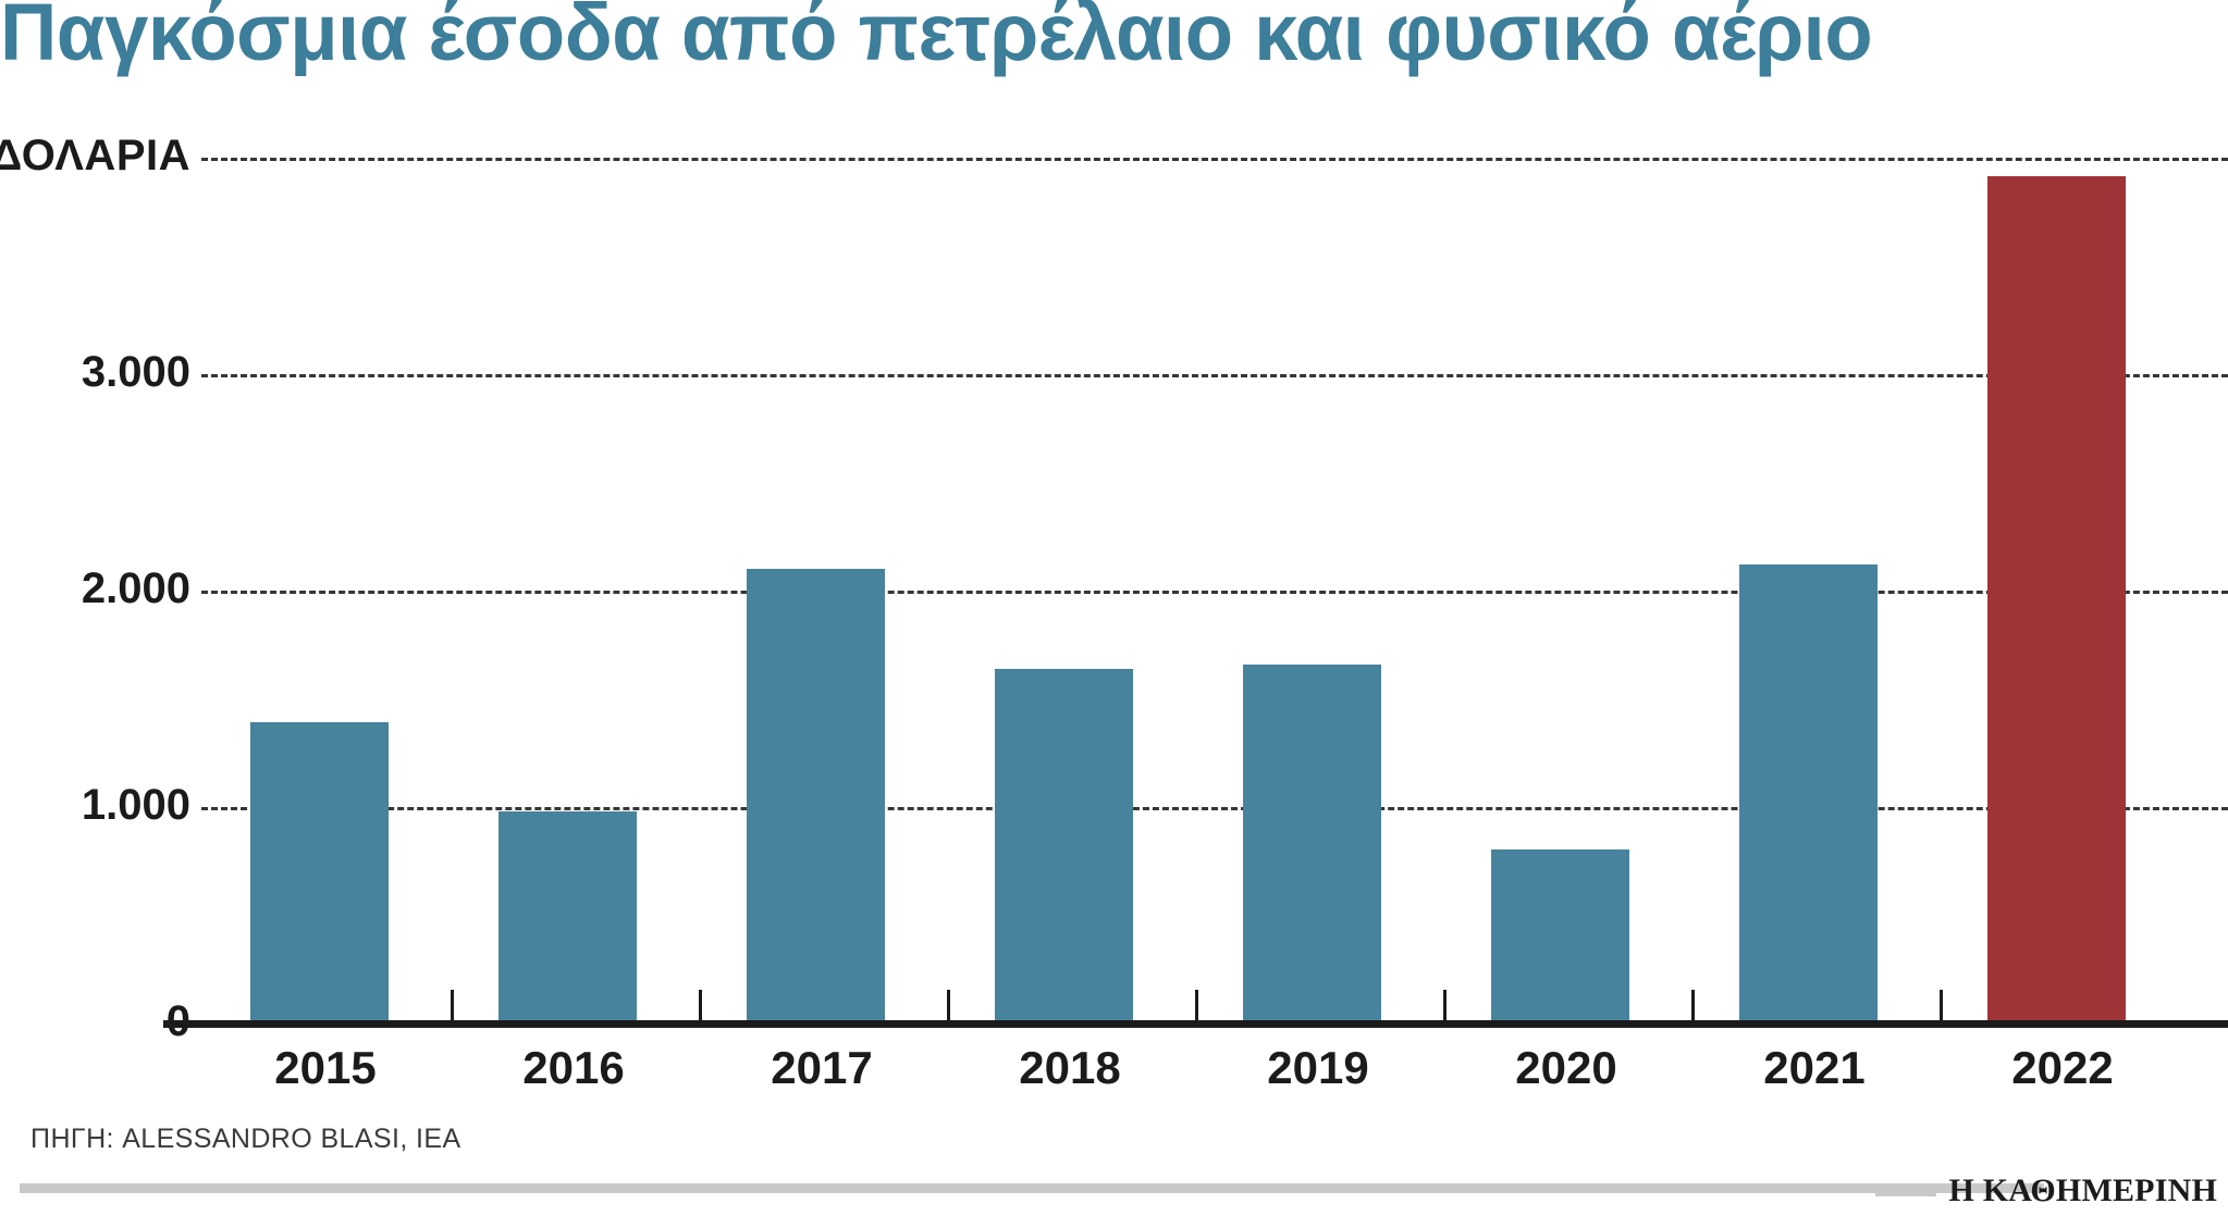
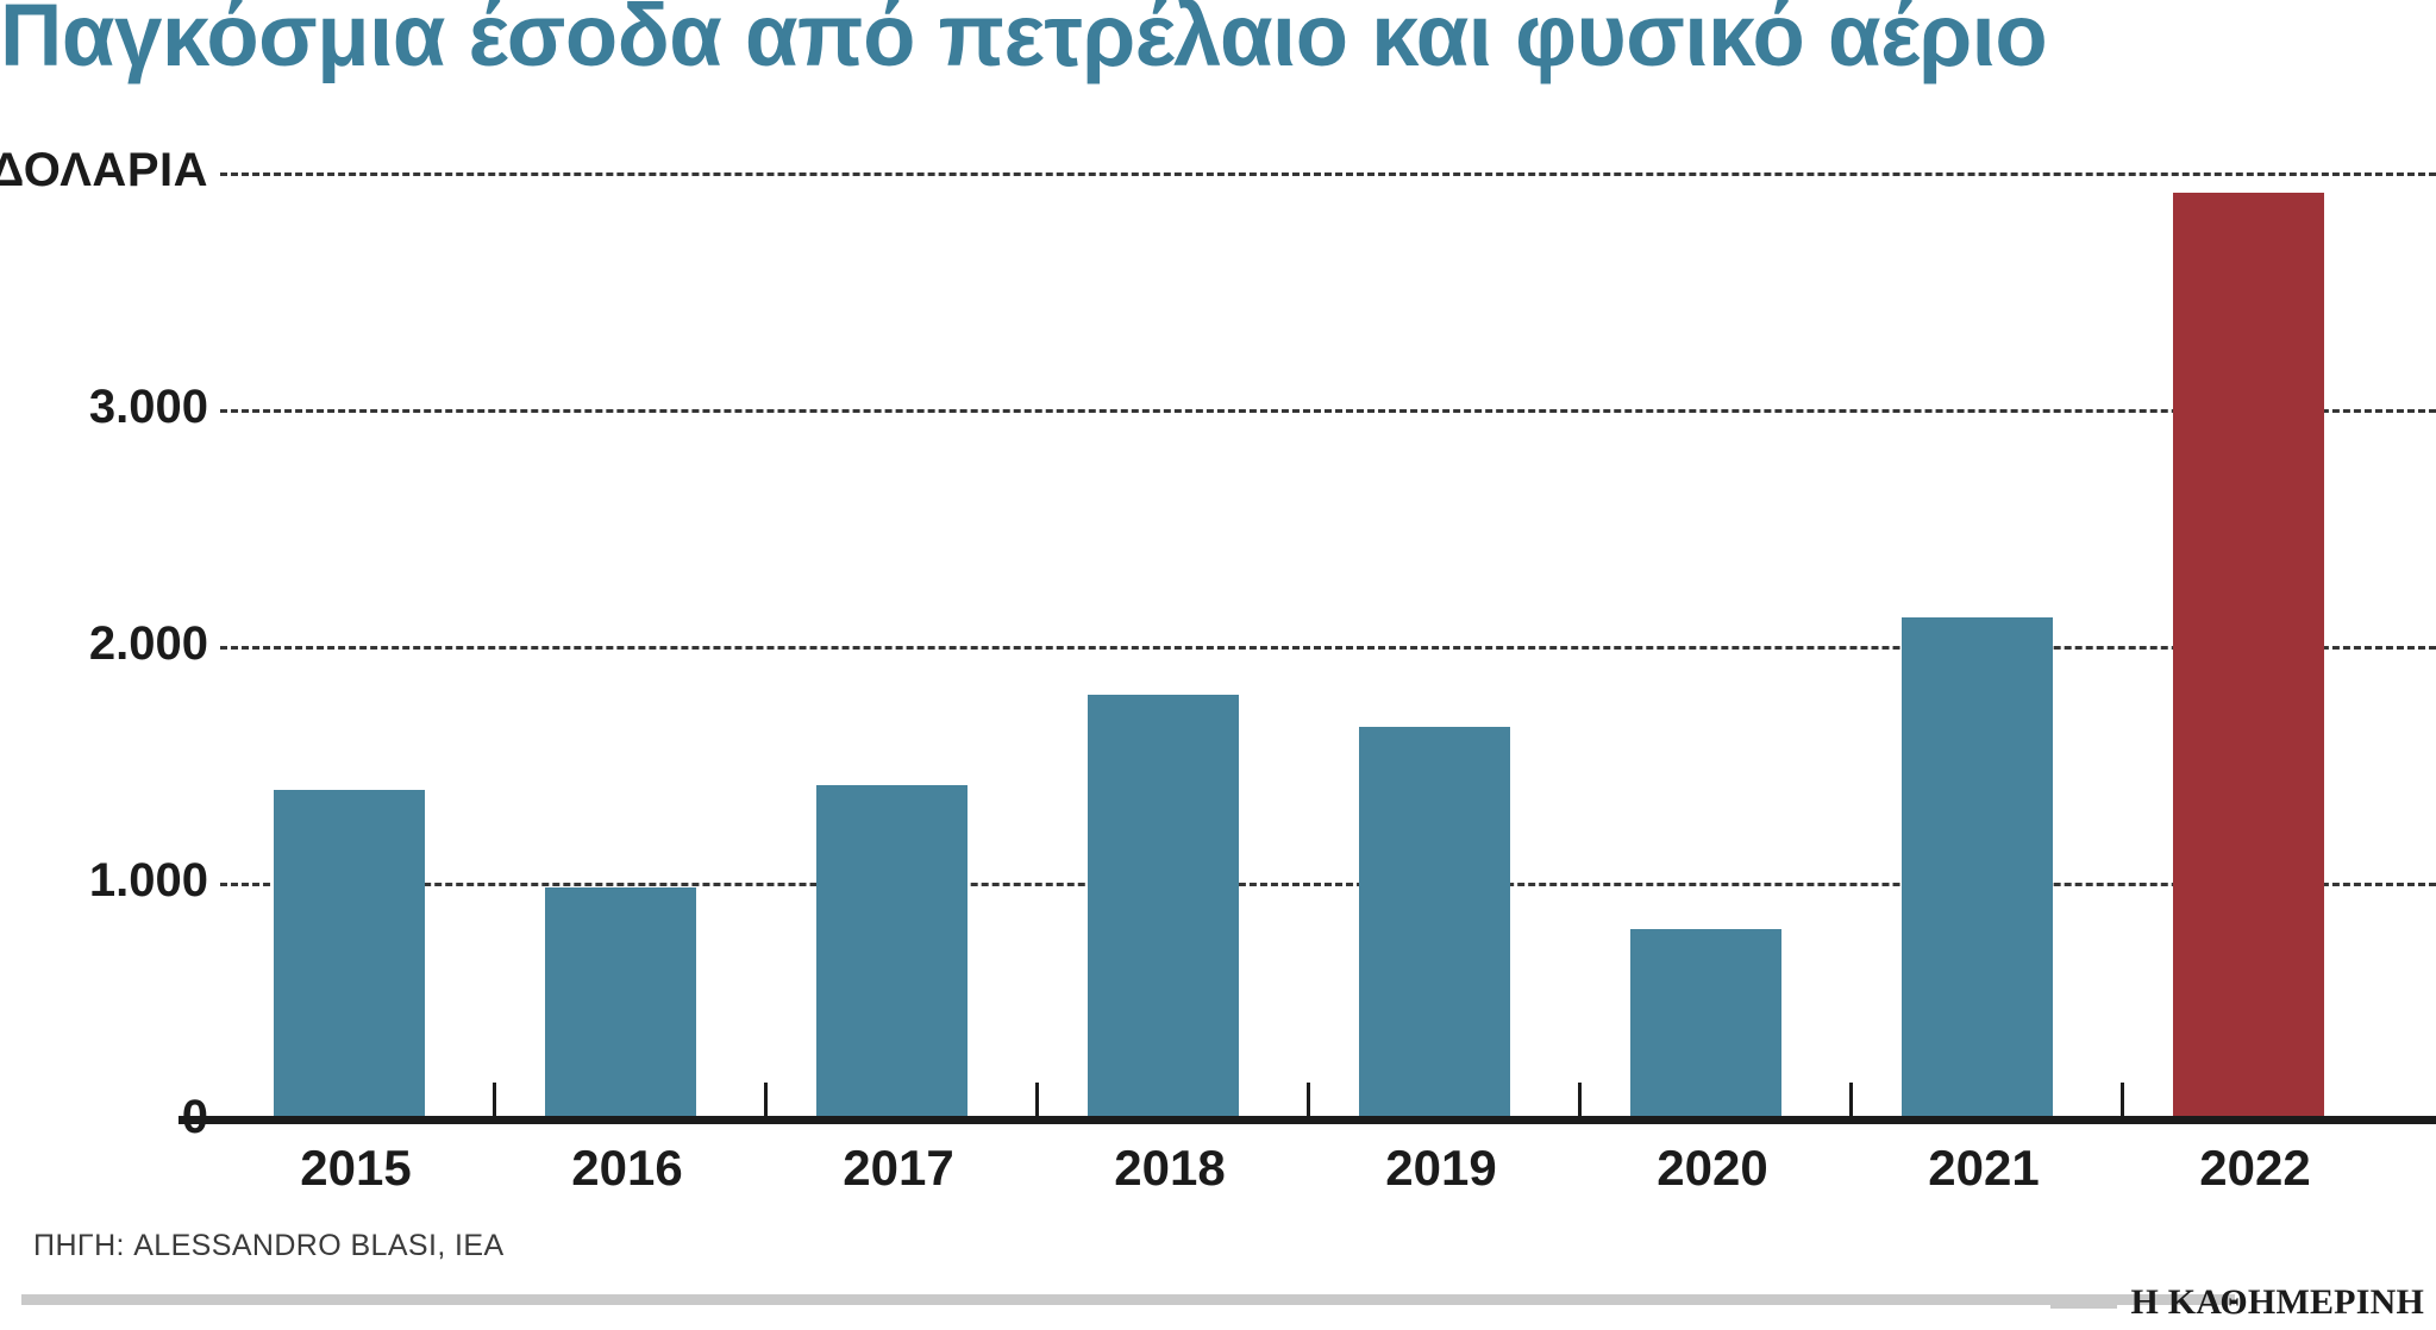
2017: 2100 -> 1410
2018: 1640 -> 1800
